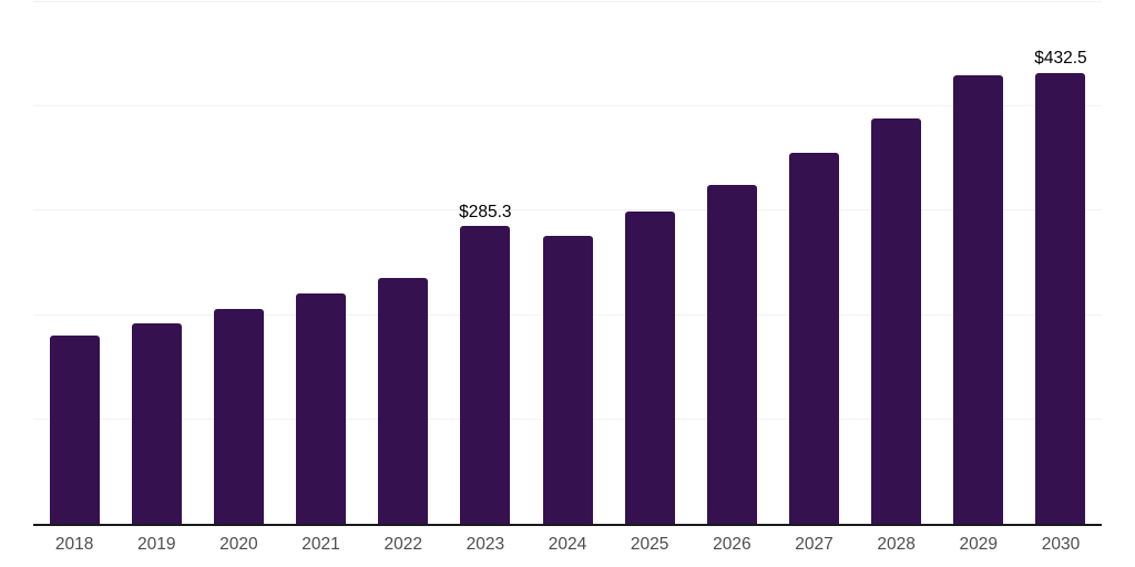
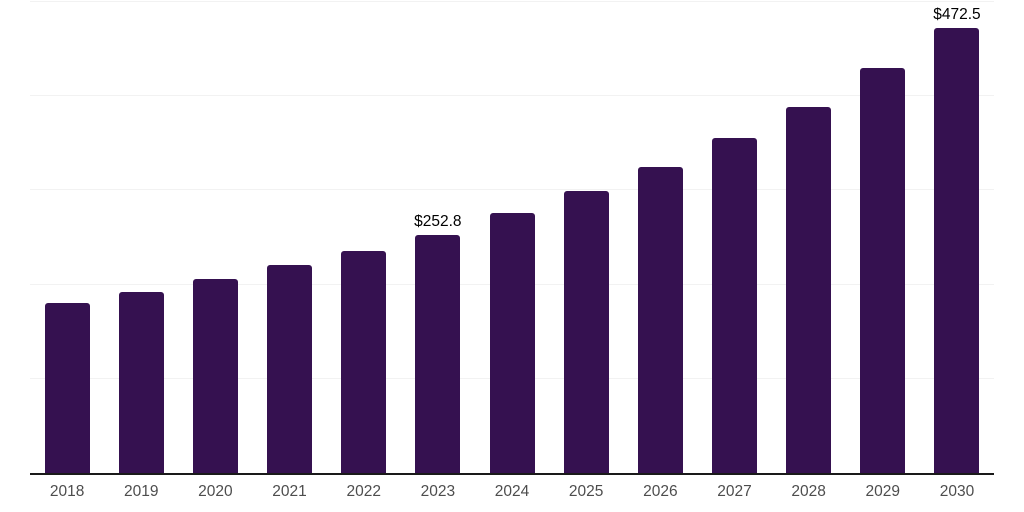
2023: $285.3 -> $252.8
2030: $432.5 -> $472.5
